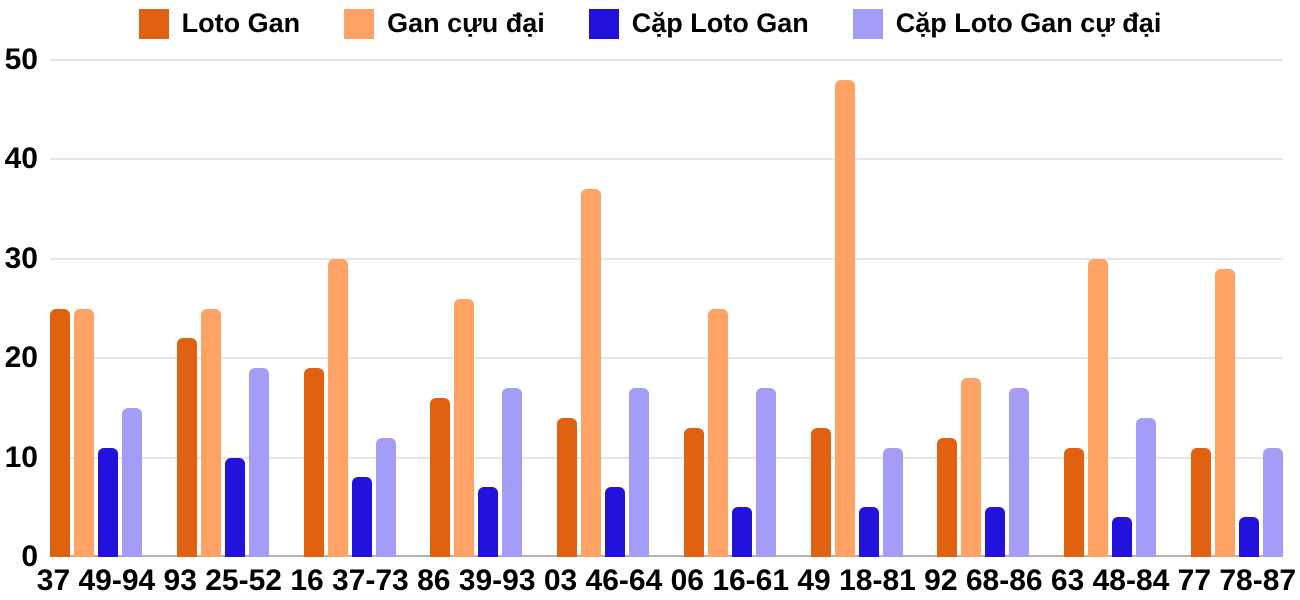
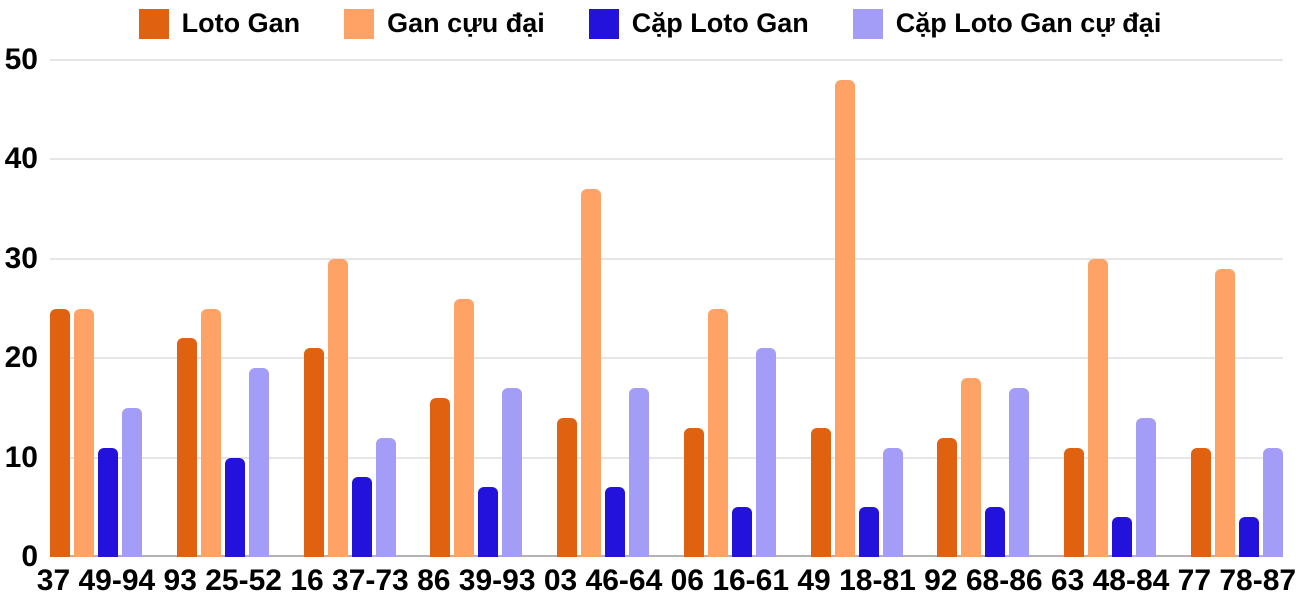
Loto Gan/16 37-73: 19 -> 21
Cặp Loto Gan cự đại/06 16-61: 17 -> 21
